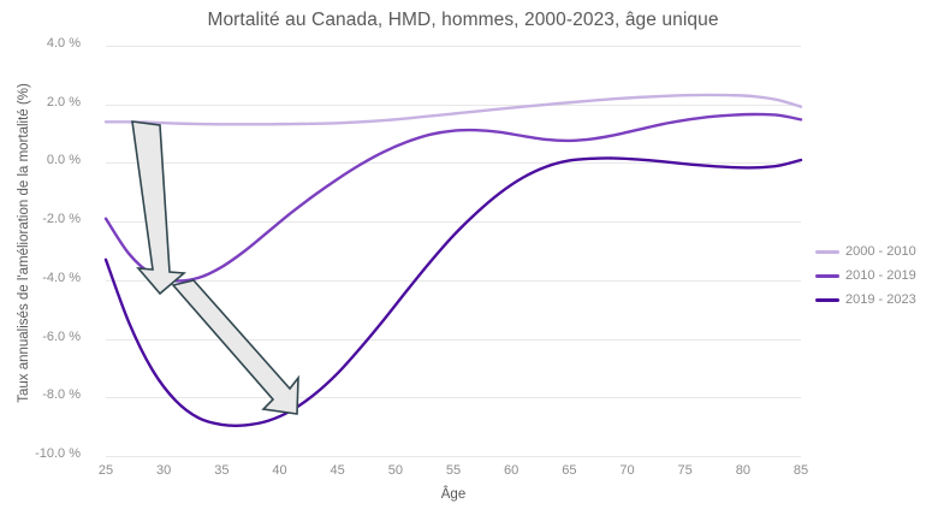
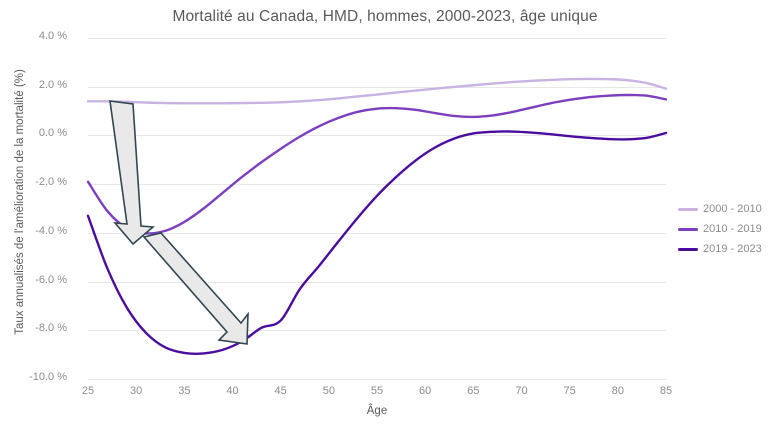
2019 - 2023/45: -7.2% -> -7.6%
